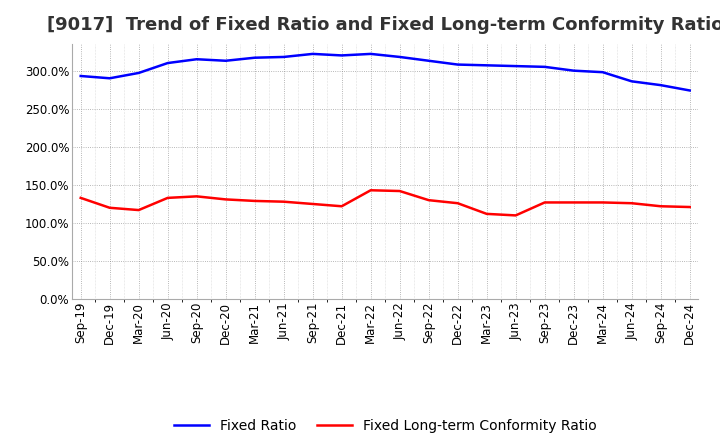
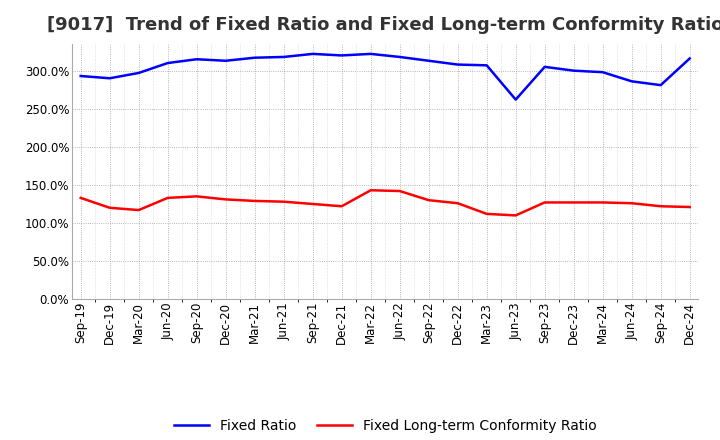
Fixed Ratio/Jun-23: 306% -> 262%
Fixed Ratio/Dec-24: 274% -> 316%
